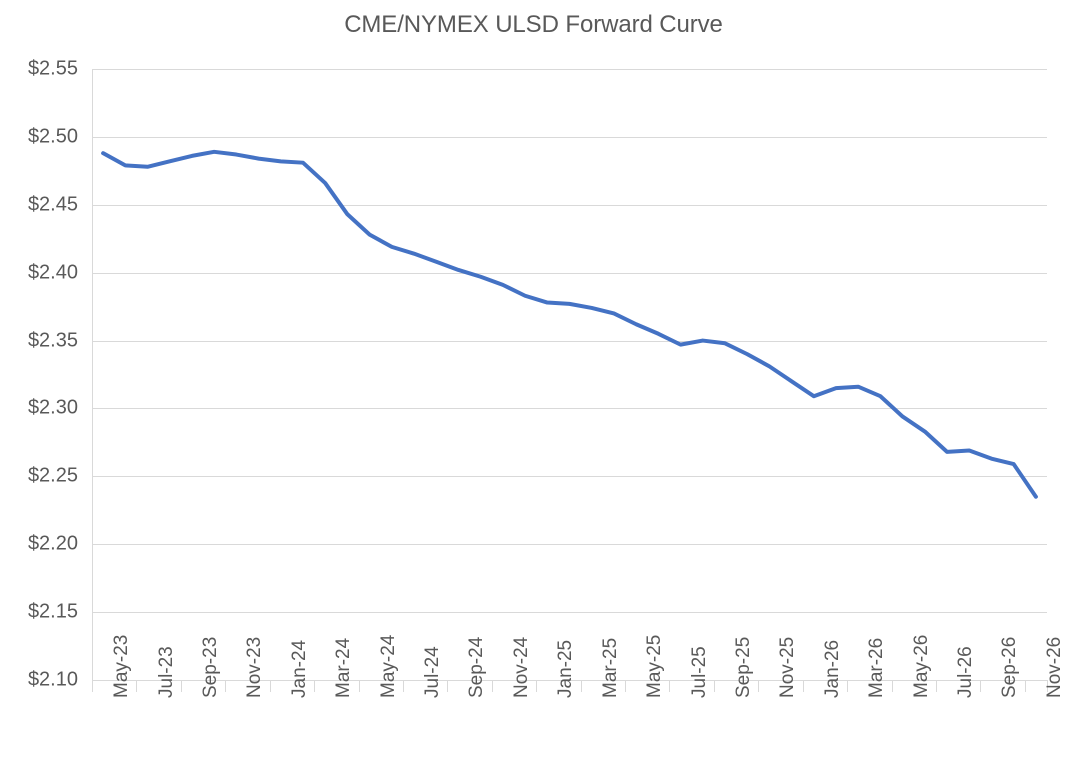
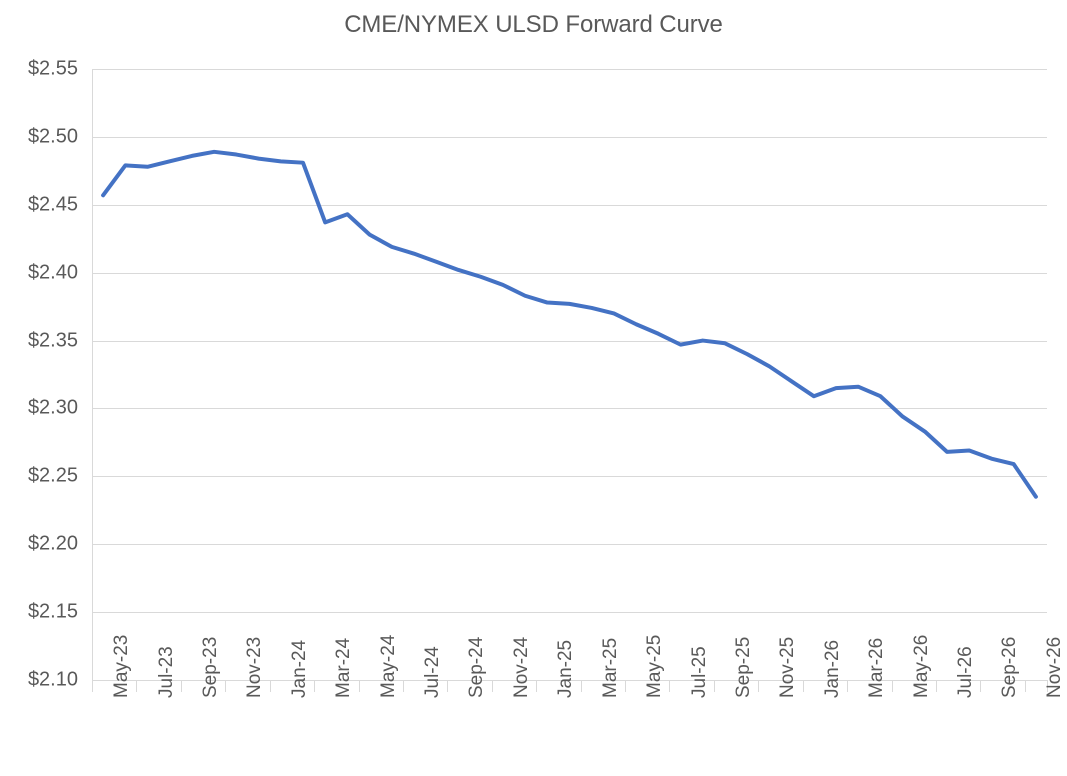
May-23: $2.488 -> $2.457
Mar-24: $2.466 -> $2.437
